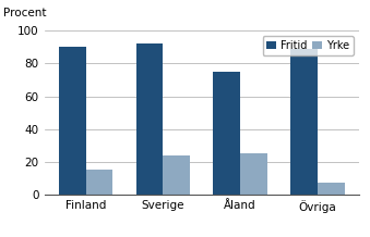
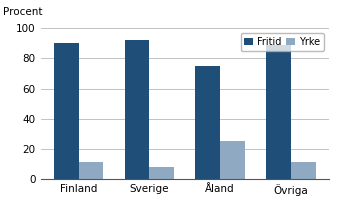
Yrke/Finland: 15 -> 11
Yrke/Sverige: 24 -> 8
Yrke/Övriga: 7 -> 11
